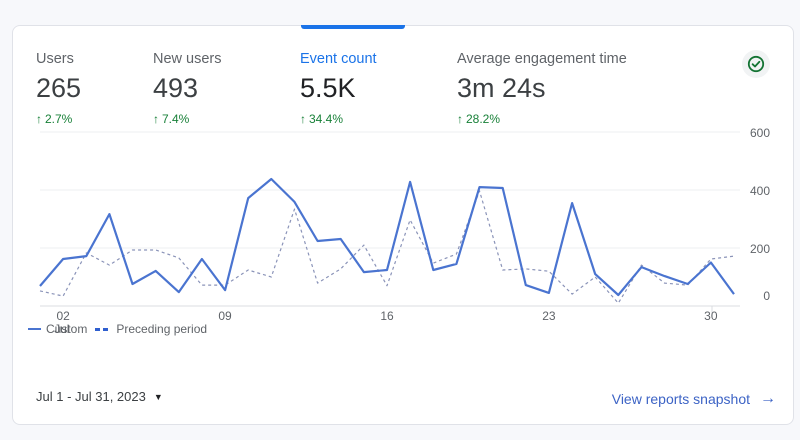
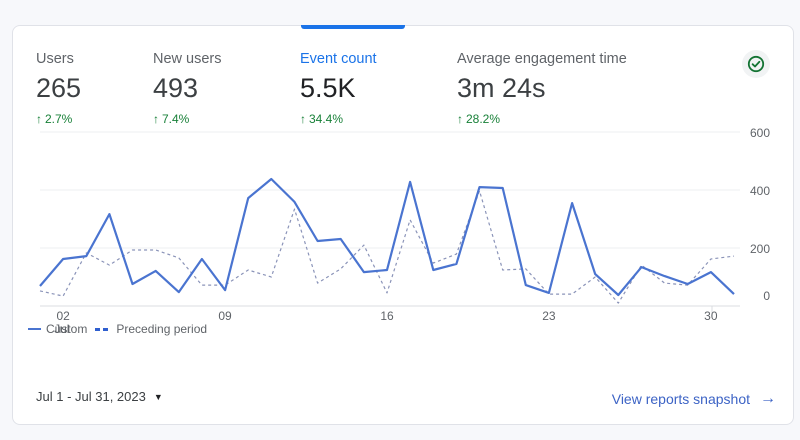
Preceding period/16: 70 -> 40
Preceding period/23: 120 -> 40
Custom/30: 150 -> 120
